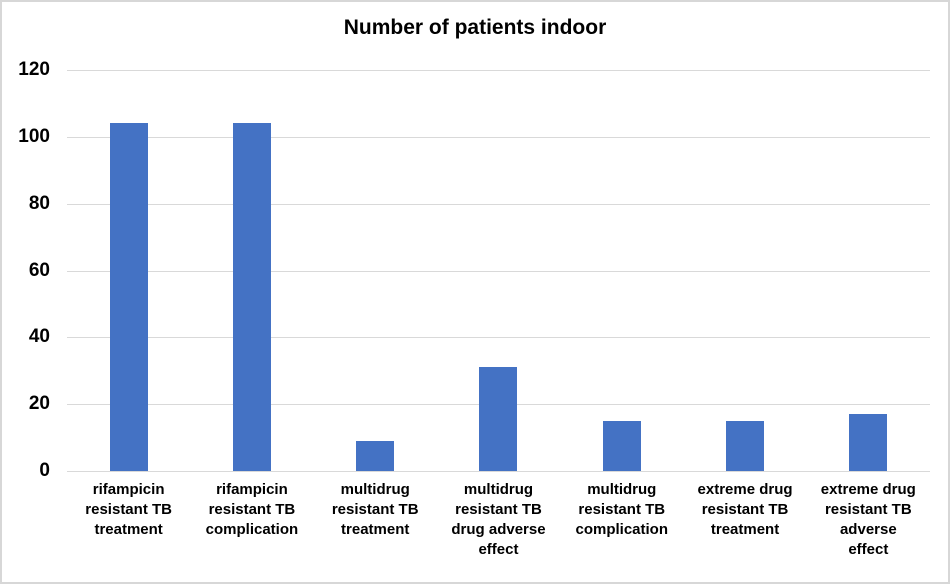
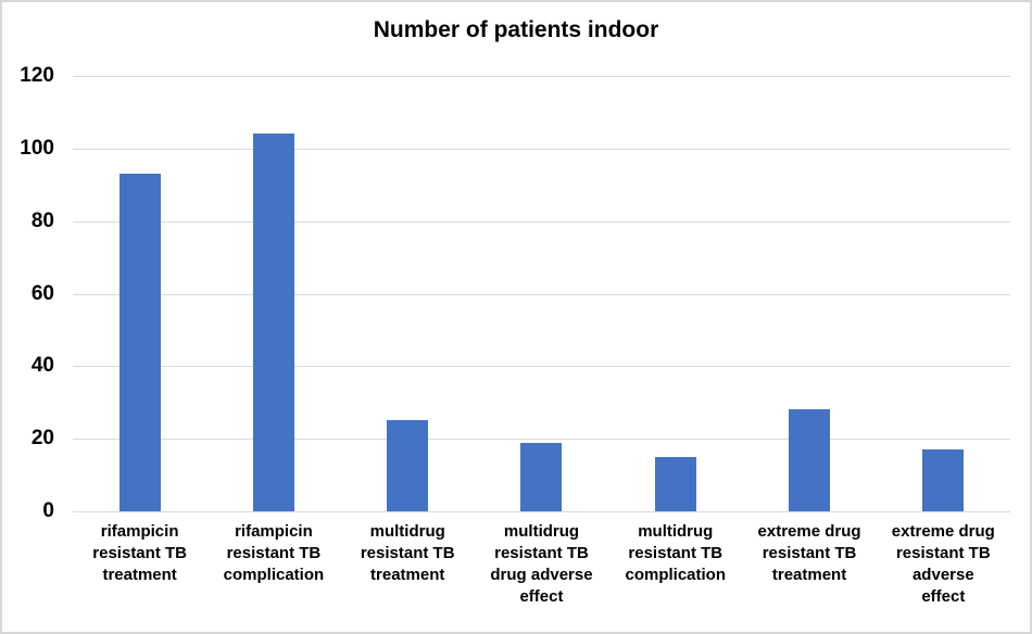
rifampicin resistant TB treatment: 104 -> 93
multidrug resistant TB treatment: 9 -> 25
multidrug resistant TB drug adverse effect: 31 -> 19
extreme drug resistant TB treatment: 15 -> 28
